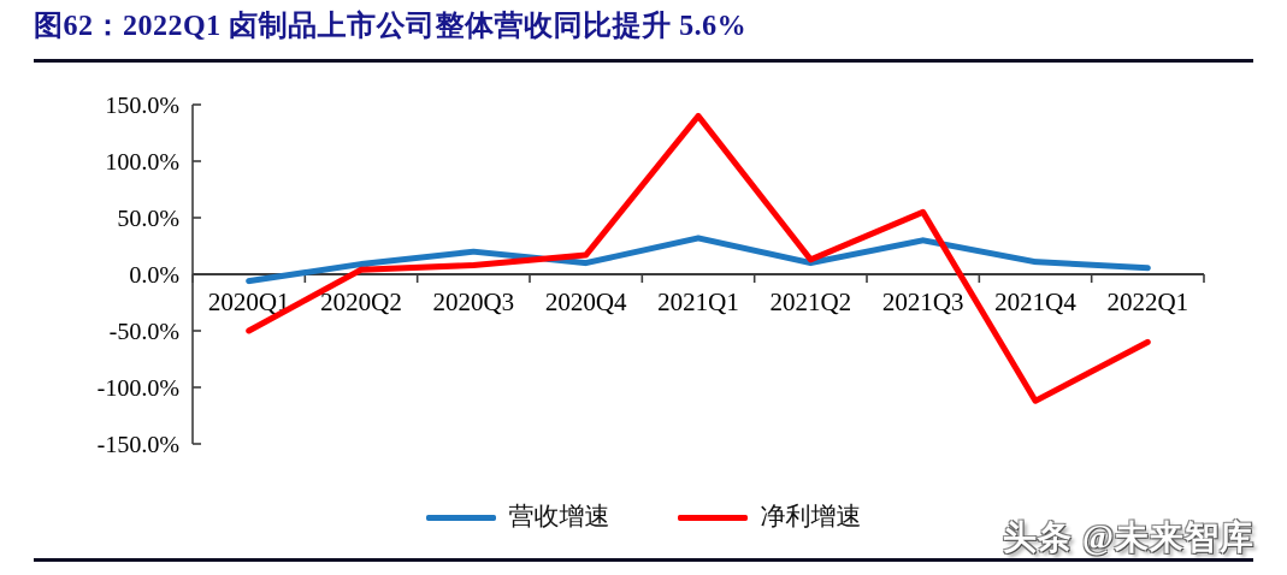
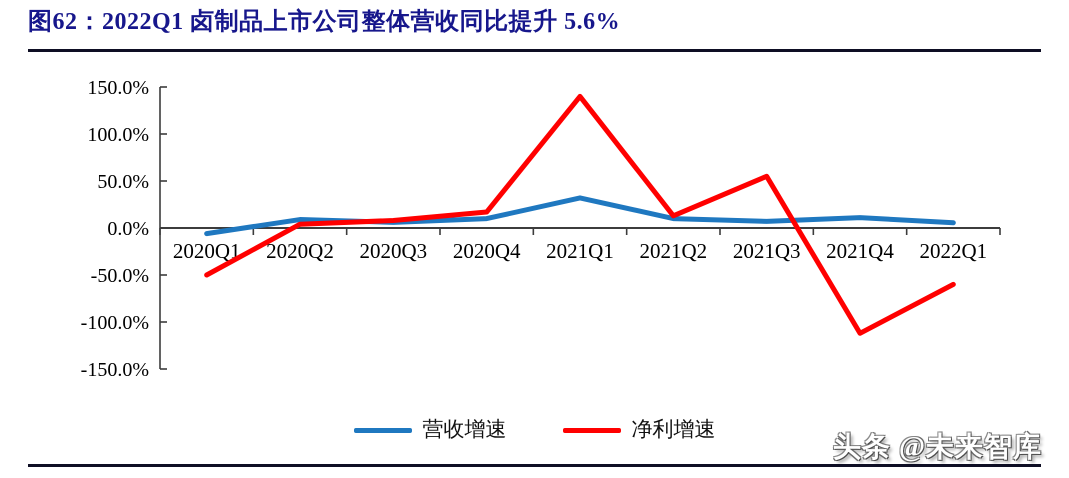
营收增速/2020Q3: 20% -> 10%
营收增速/2021Q3: 30% -> 10%
